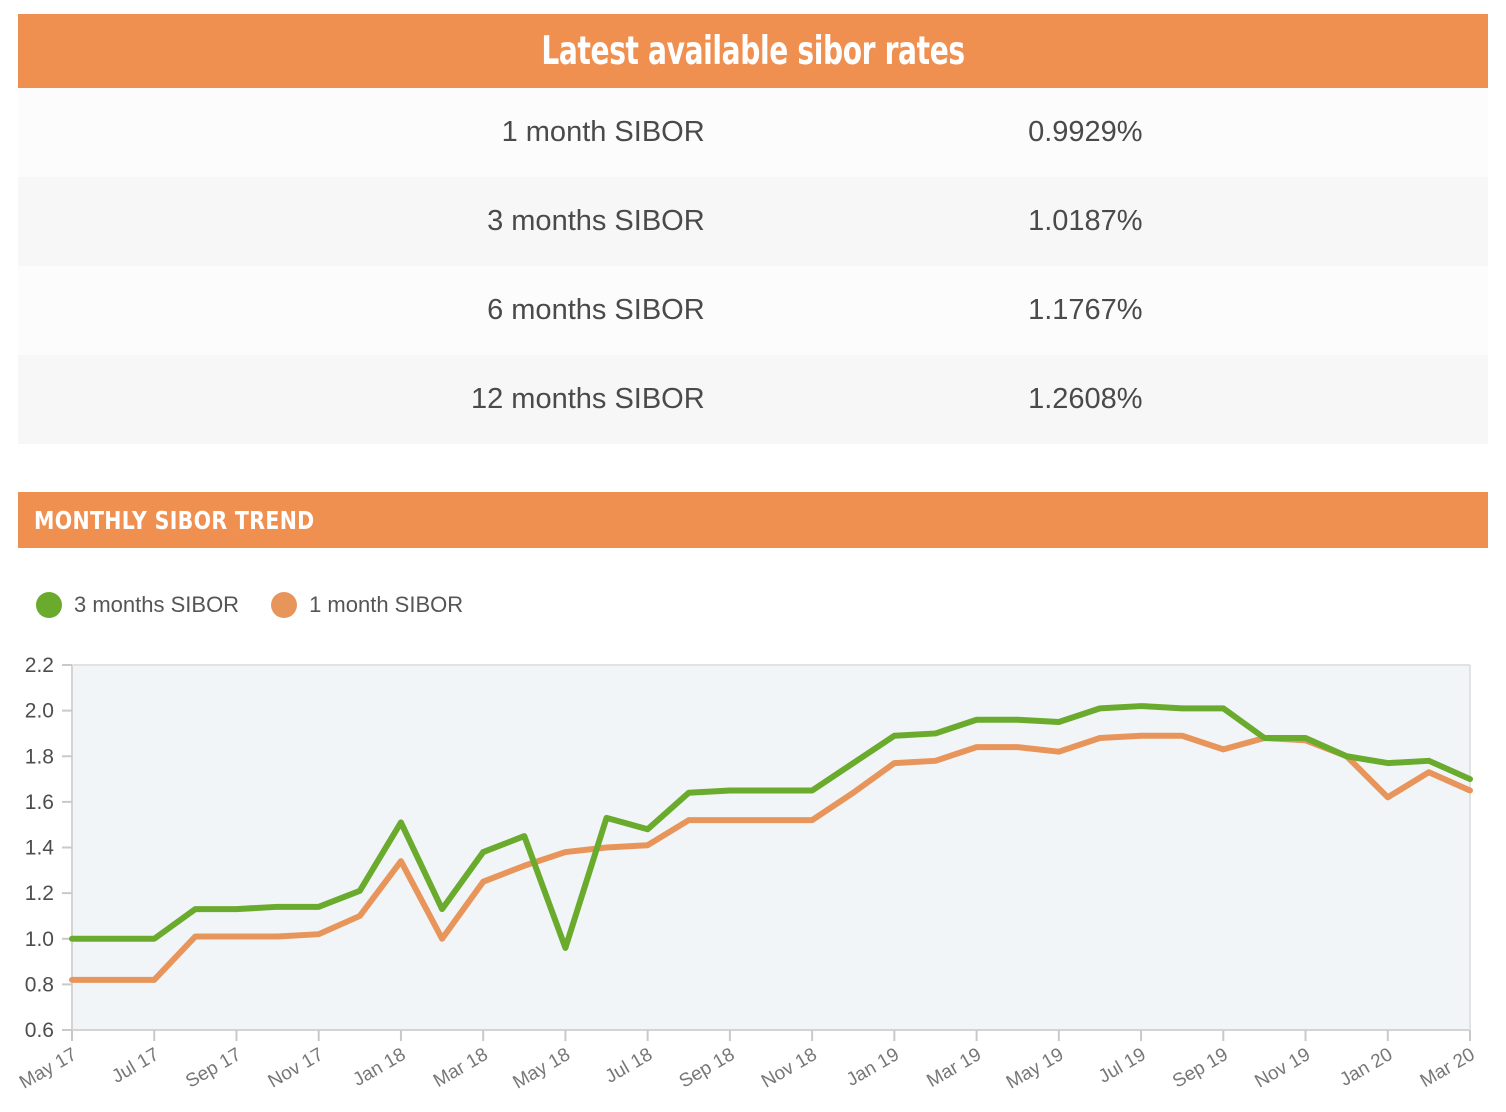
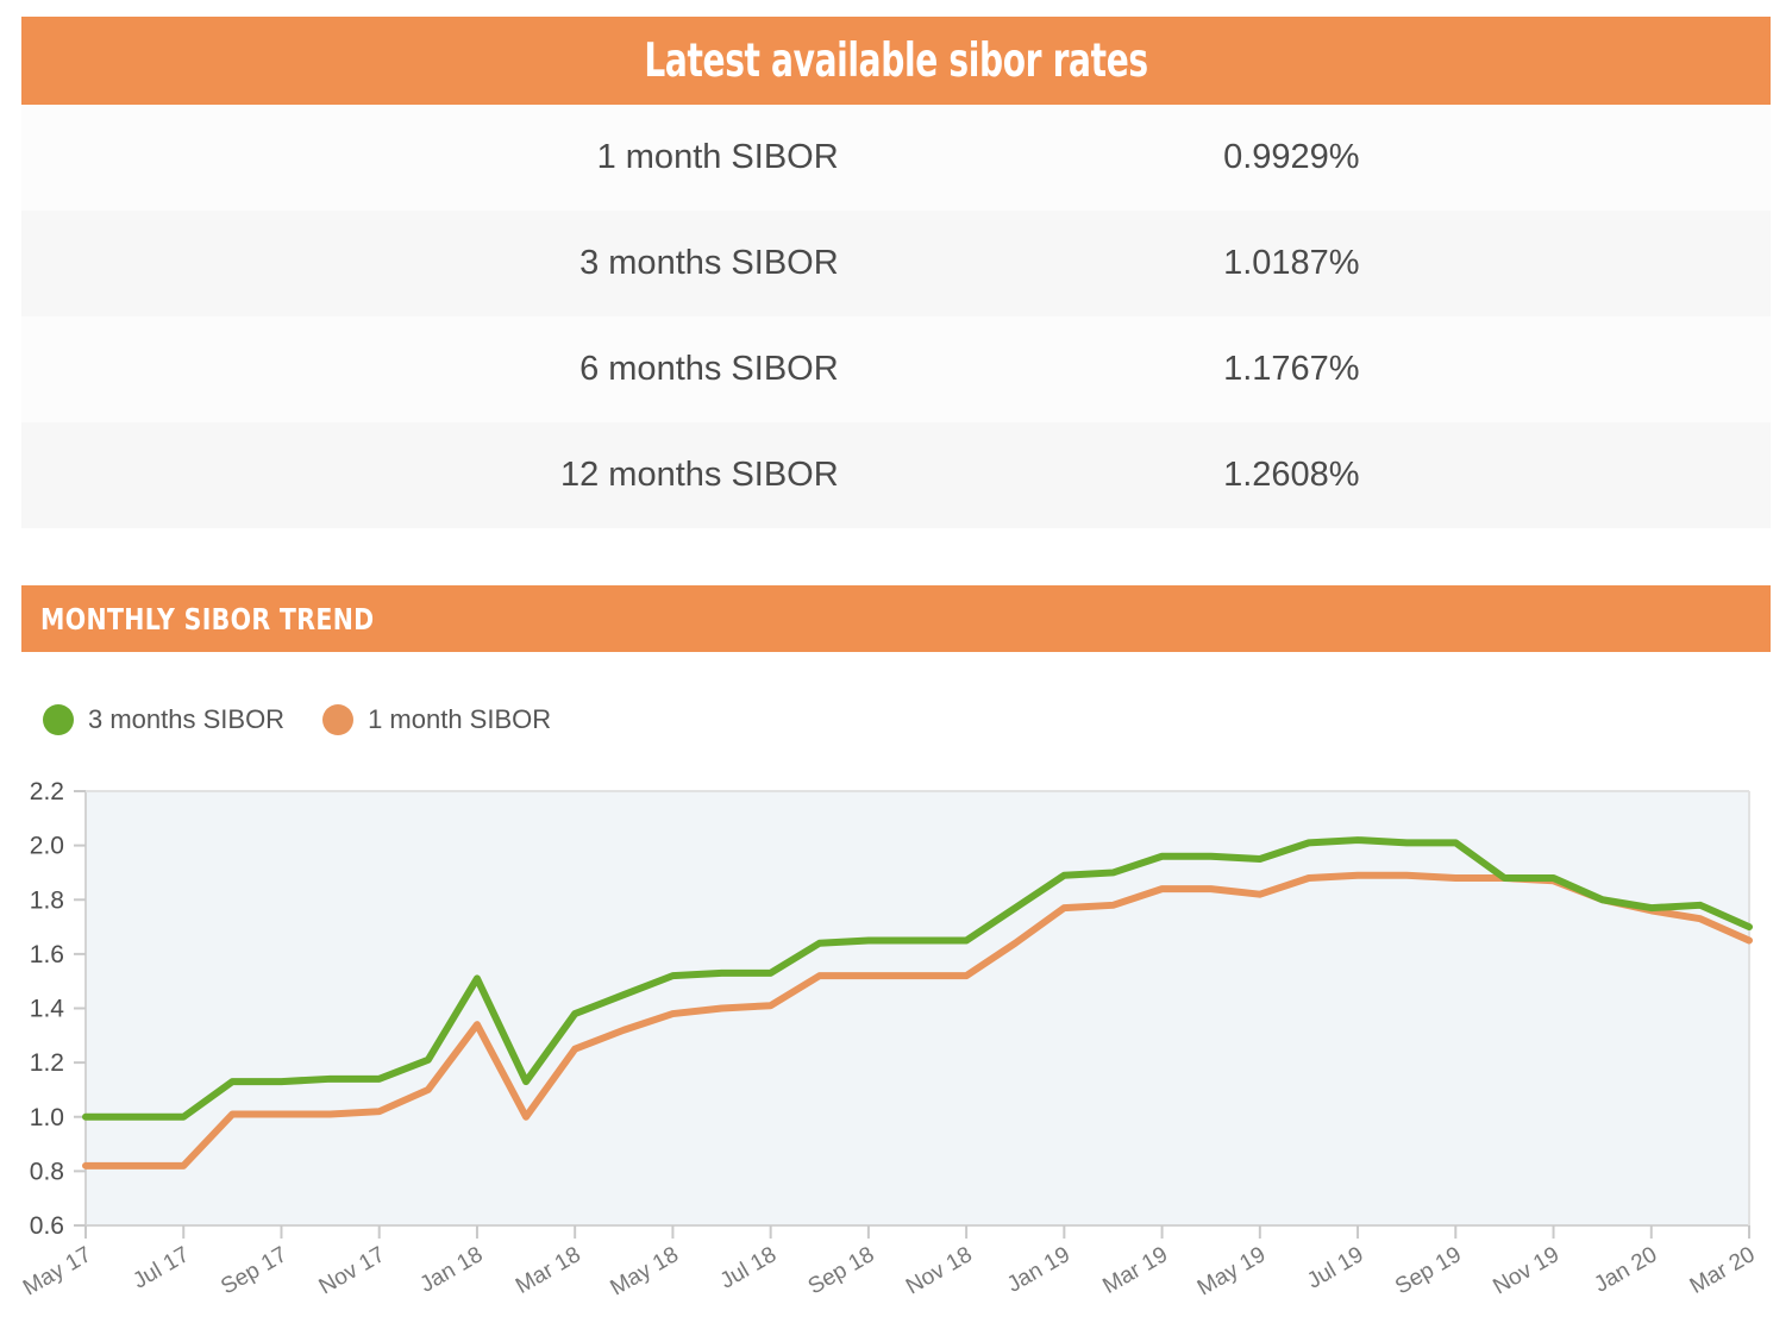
3 months SIBOR/May 18: 0.96 -> 1.52
3 months SIBOR/Jul 18: 1.48 -> 1.53
1 month SIBOR/Sep 19: 1.83 -> 1.88
1 month SIBOR/Jan 20: 1.62 -> 1.76
